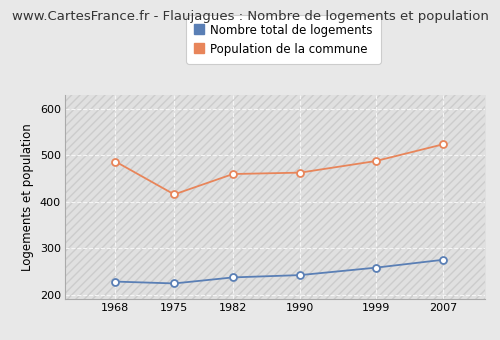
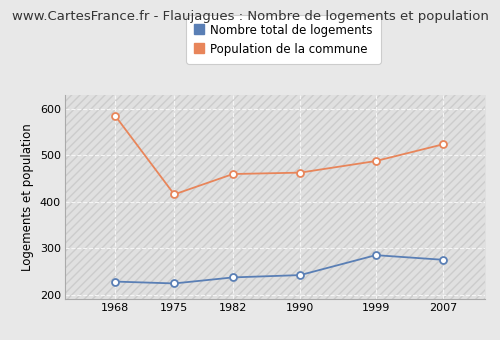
Population de la commune/1968: 487 -> 585
Nombre total de logements/1999: 258 -> 285
